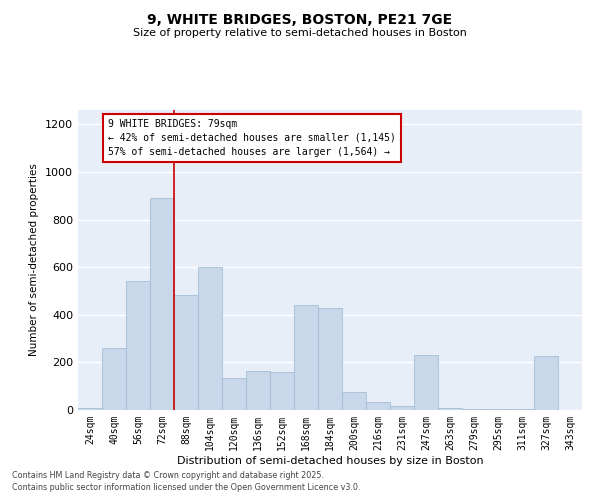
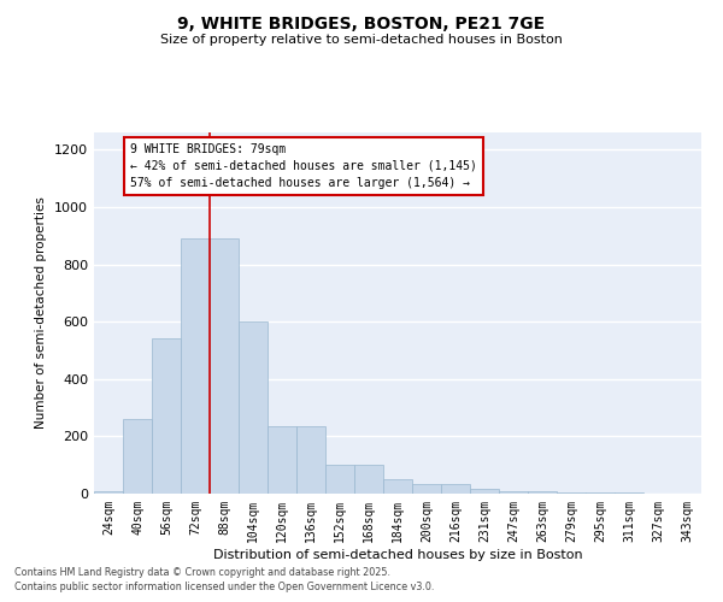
88sqm: 485 -> 890
120sqm: 135 -> 235
136sqm: 165 -> 235
152sqm: 160 -> 100
168sqm: 440 -> 100
184sqm: 430 -> 50
200sqm: 75 -> 32
247sqm: 230 -> 10
327sqm: 225 -> 2
